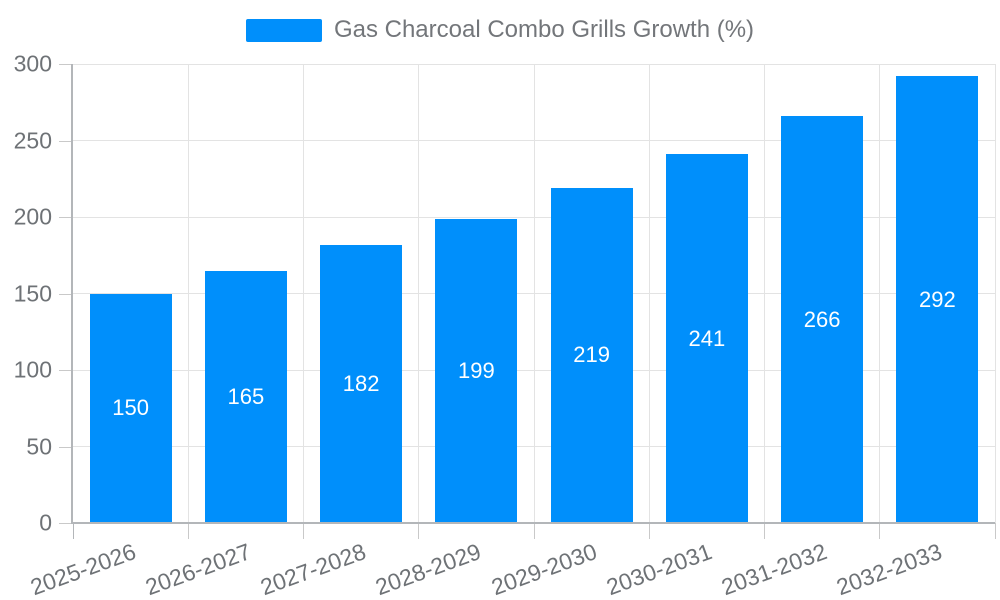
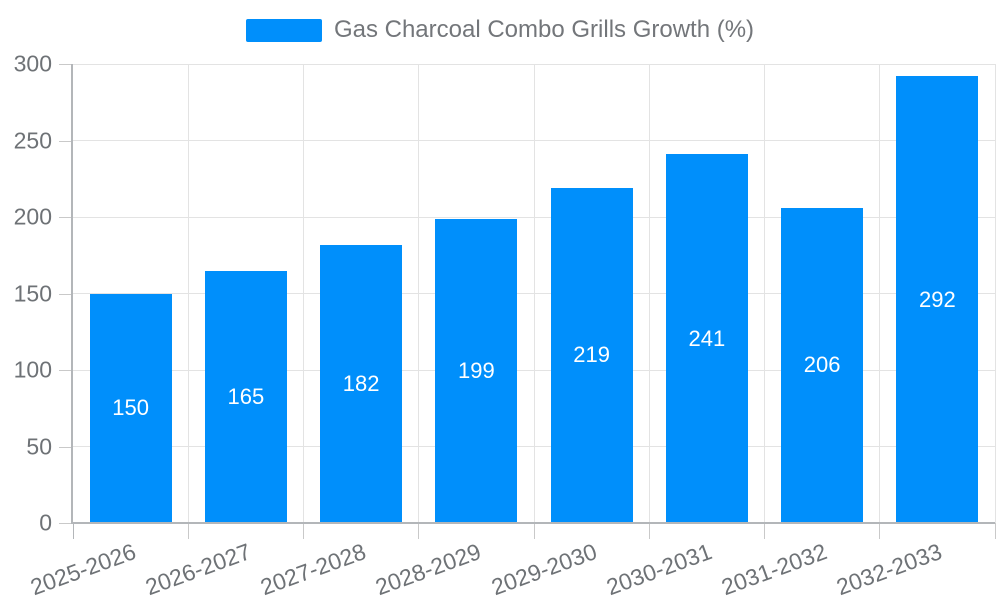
2031-2032: 266 -> 206
